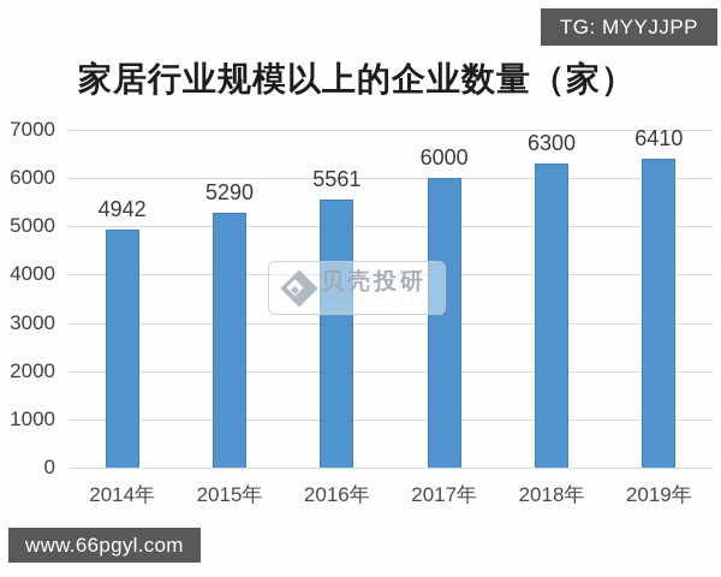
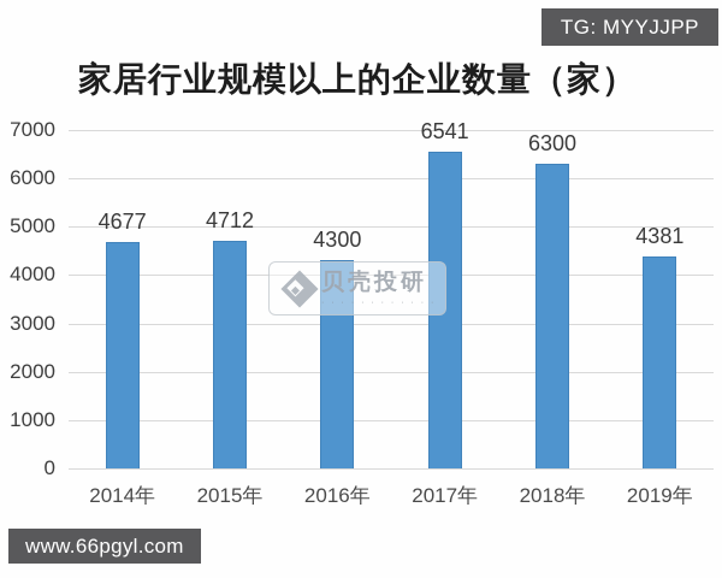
2014年: 4942 -> 4677
2015年: 5290 -> 4712
2016年: 5561 -> 4300
2017年: 6000 -> 6541
2019年: 6410 -> 4381
